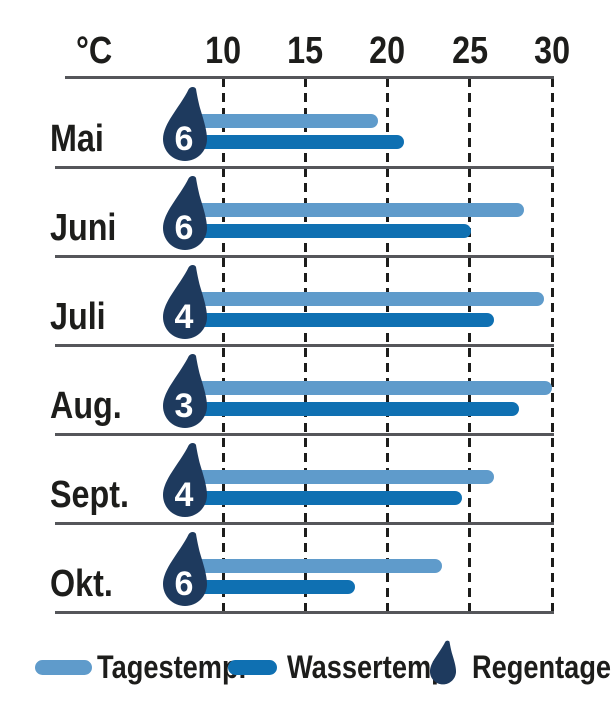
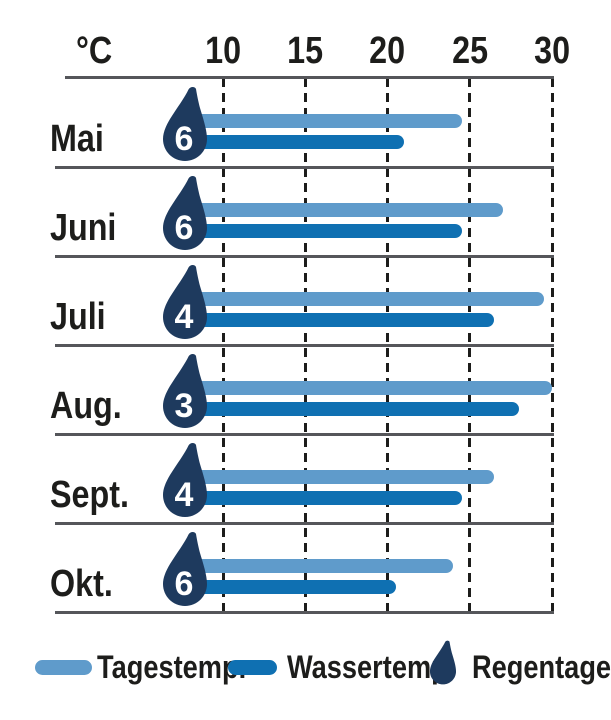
Tagestemp./Mai: 19.4 -> 24.5
Tagestemp./Juni: 28.3 -> 27.0
Wassertemp./Juni: 25.1 -> 24.5
Tagestemp./Okt.: 23.3 -> 24.0
Wassertemp./Okt.: 18.0 -> 20.5
